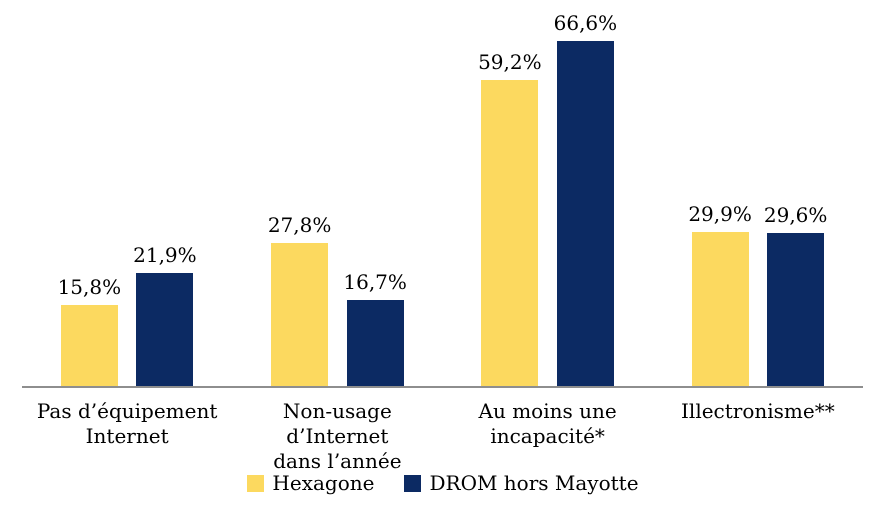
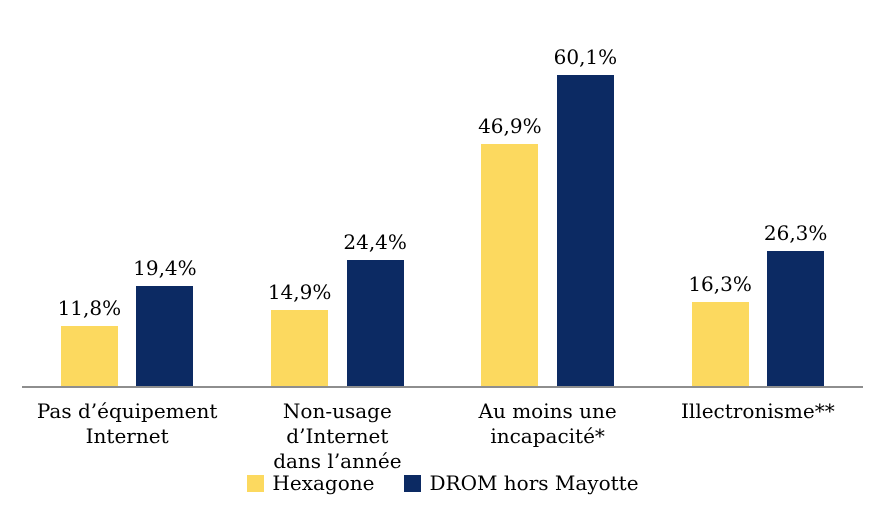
Hexagone/Pas d’équipement Internet: 15,8% -> 11,8%
DROM hors Mayotte/Pas d’équipement Internet: 21,9% -> 19,4%
Hexagone/Non-usage d’Internet dans l’année: 27,8% -> 14,9%
DROM hors Mayotte/Non-usage d’Internet dans l’année: 16,7% -> 24,4%
Hexagone/Au moins une incapacité*: 59,2% -> 46,9%
DROM hors Mayotte/Au moins une incapacité*: 66,6% -> 60,1%
Hexagone/Illectronisme**: 29,9% -> 16,3%
DROM hors Mayotte/Illectronisme**: 29,6% -> 26,3%
